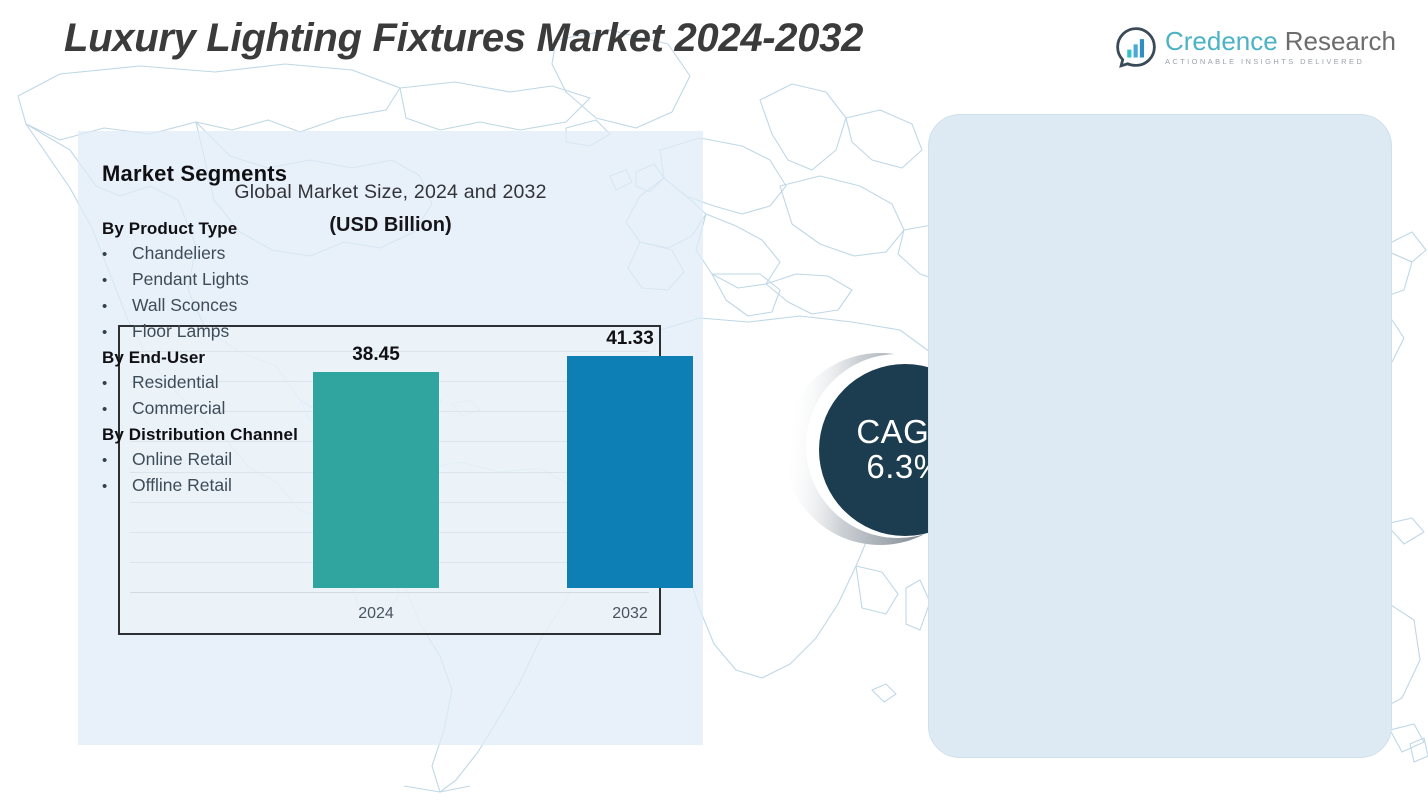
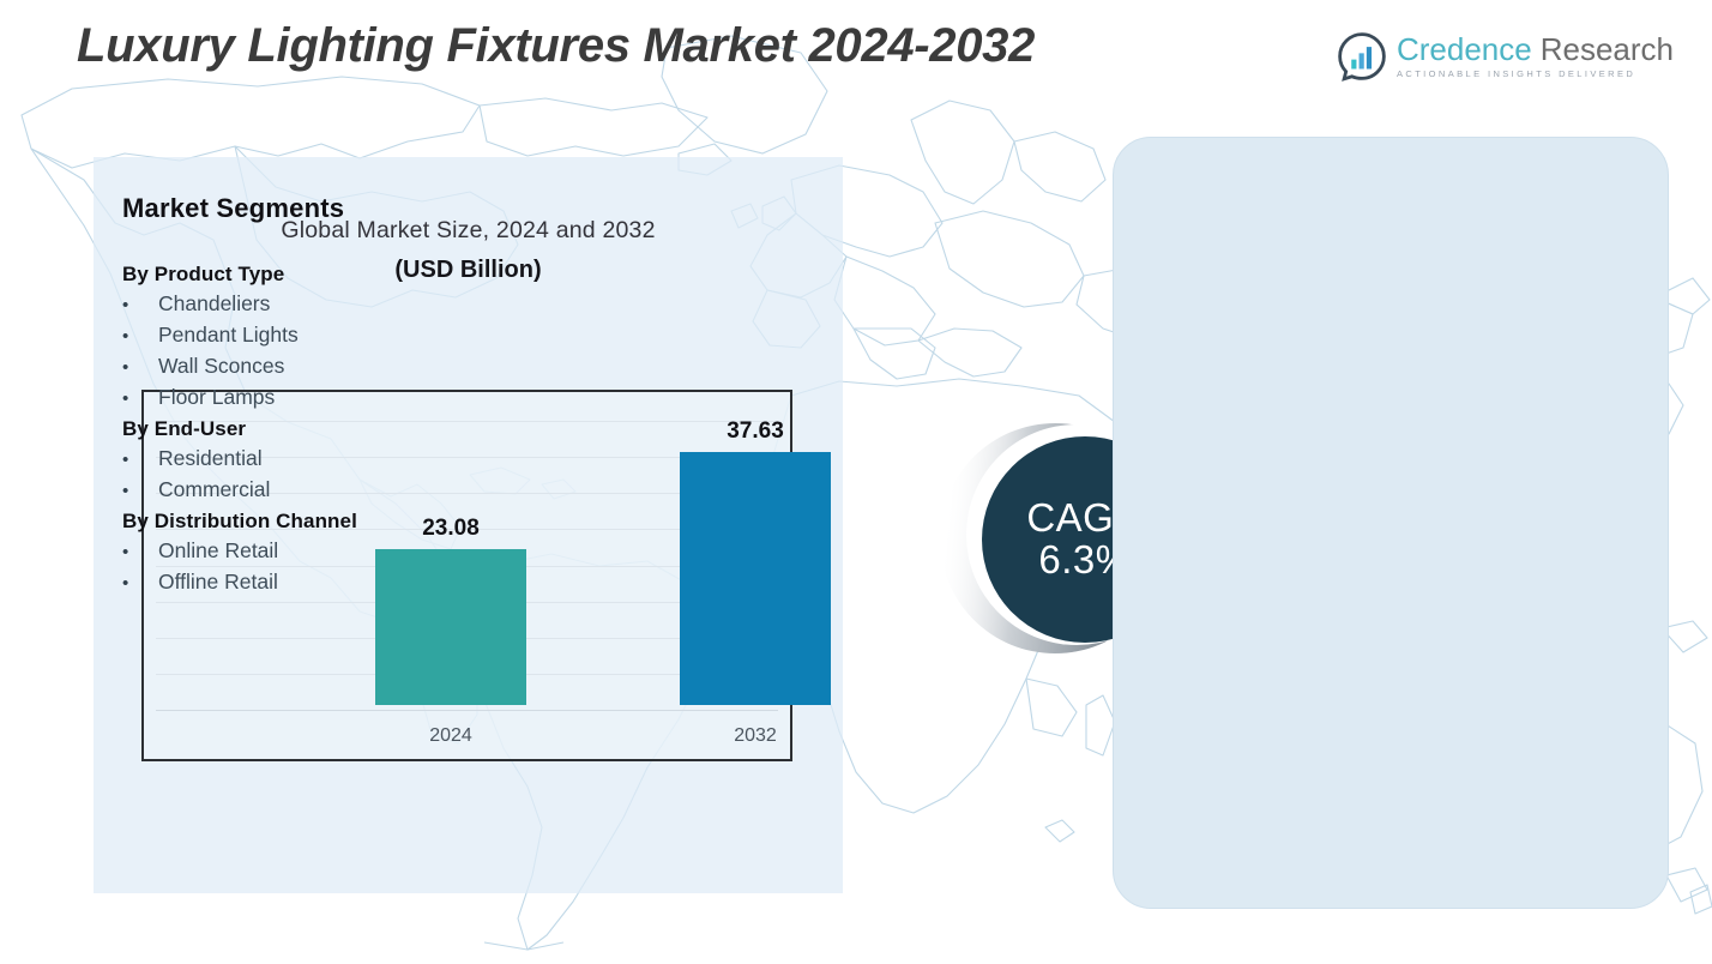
2024: 38.45 -> 23.08
2032: 41.33 -> 37.63
